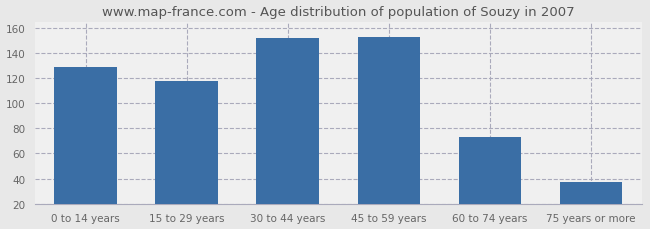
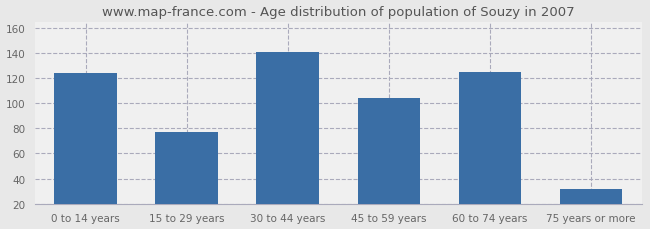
0 to 14 years: 129 -> 124
15 to 29 years: 118 -> 77
30 to 44 years: 152 -> 141
45 to 59 years: 153 -> 104
60 to 74 years: 73 -> 125
75 years or more: 37 -> 32
